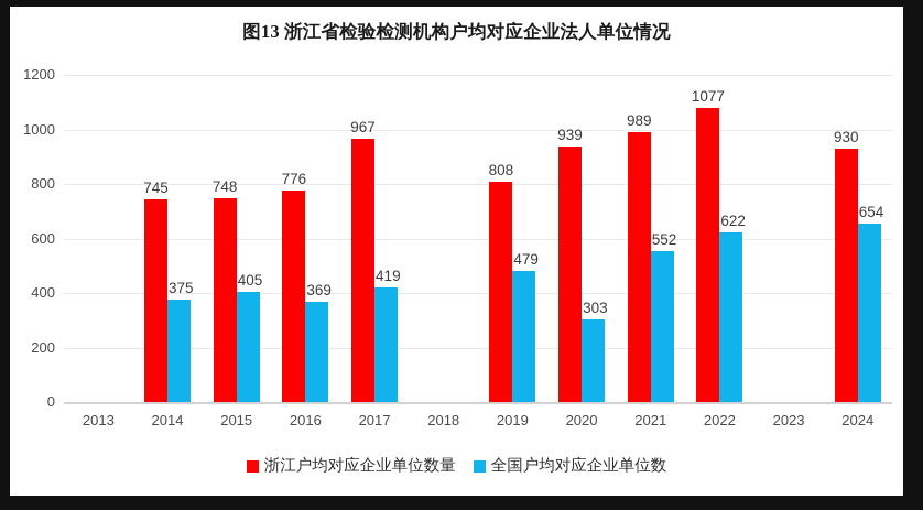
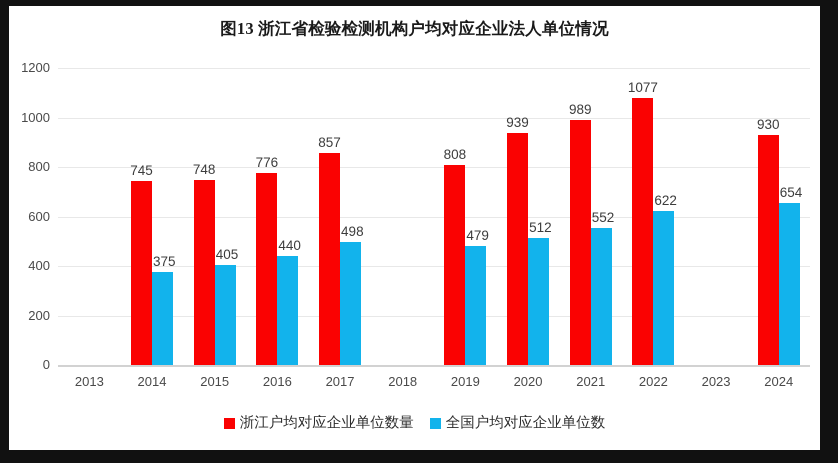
全国户均对应企业单位数/2016: 369 -> 440
浙江户均对应企业单位数量/2017: 967 -> 857
全国户均对应企业单位数/2017: 419 -> 498
全国户均对应企业单位数/2020: 303 -> 512
